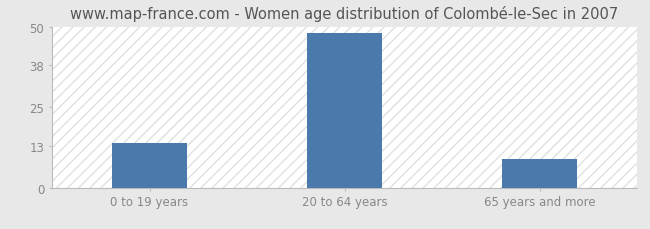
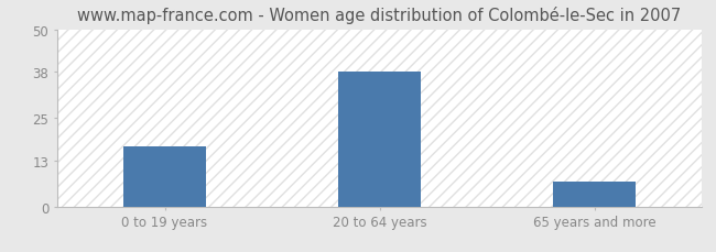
0 to 19 years: 14 -> 17
20 to 64 years: 48 -> 38
65 years and more: 9 -> 7
